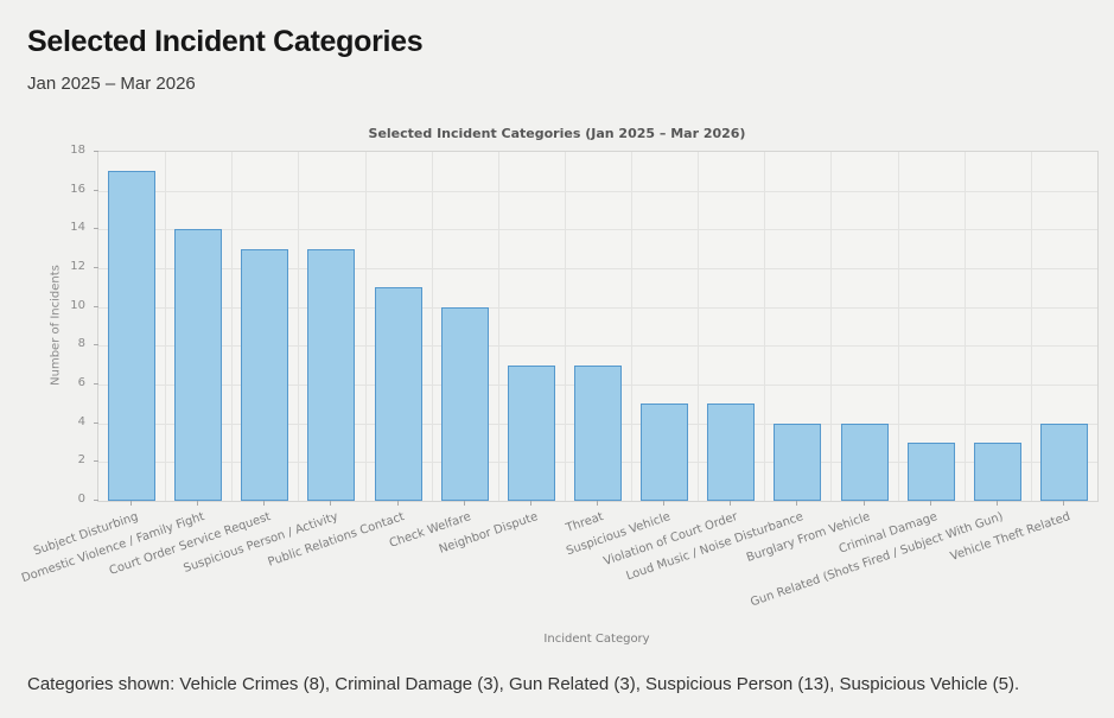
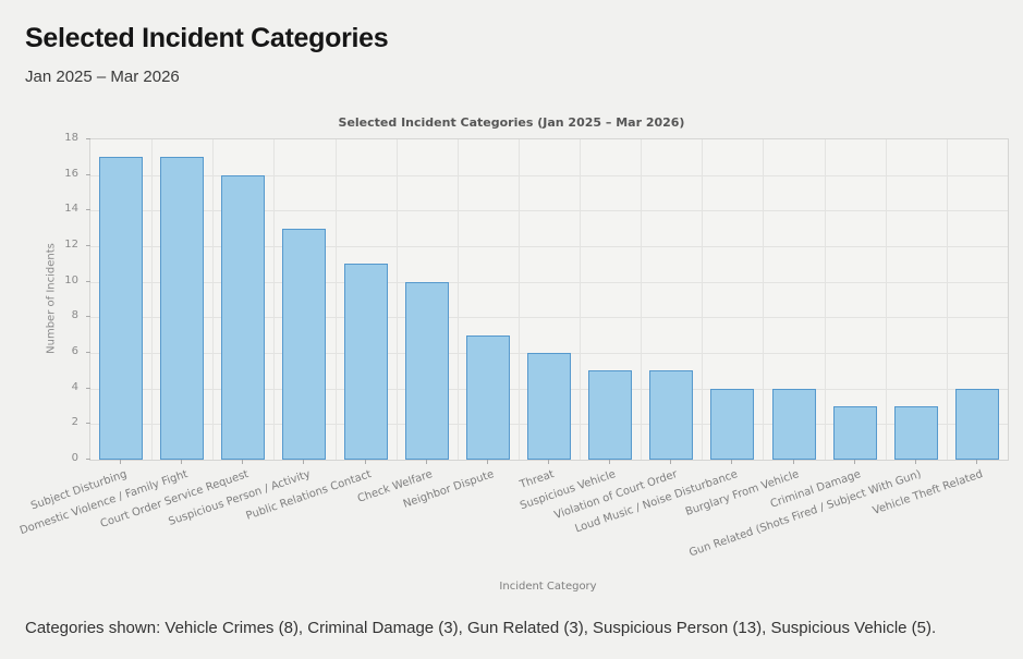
Domestic Violence / Family Fight: 14 -> 17
Court Order Service Request: 13 -> 16
Threat: 7 -> 6
